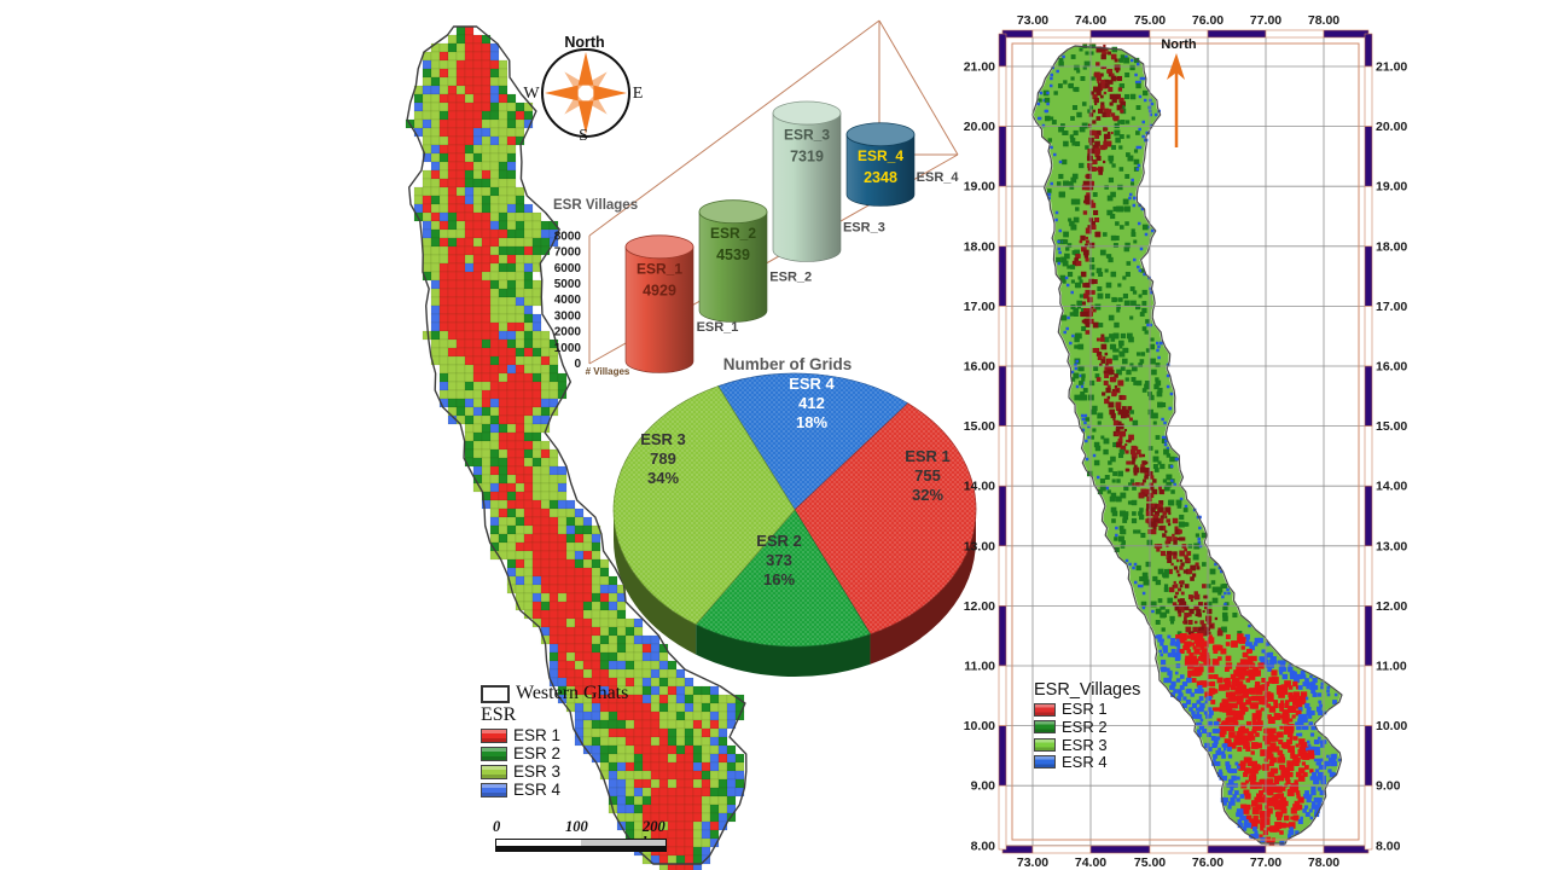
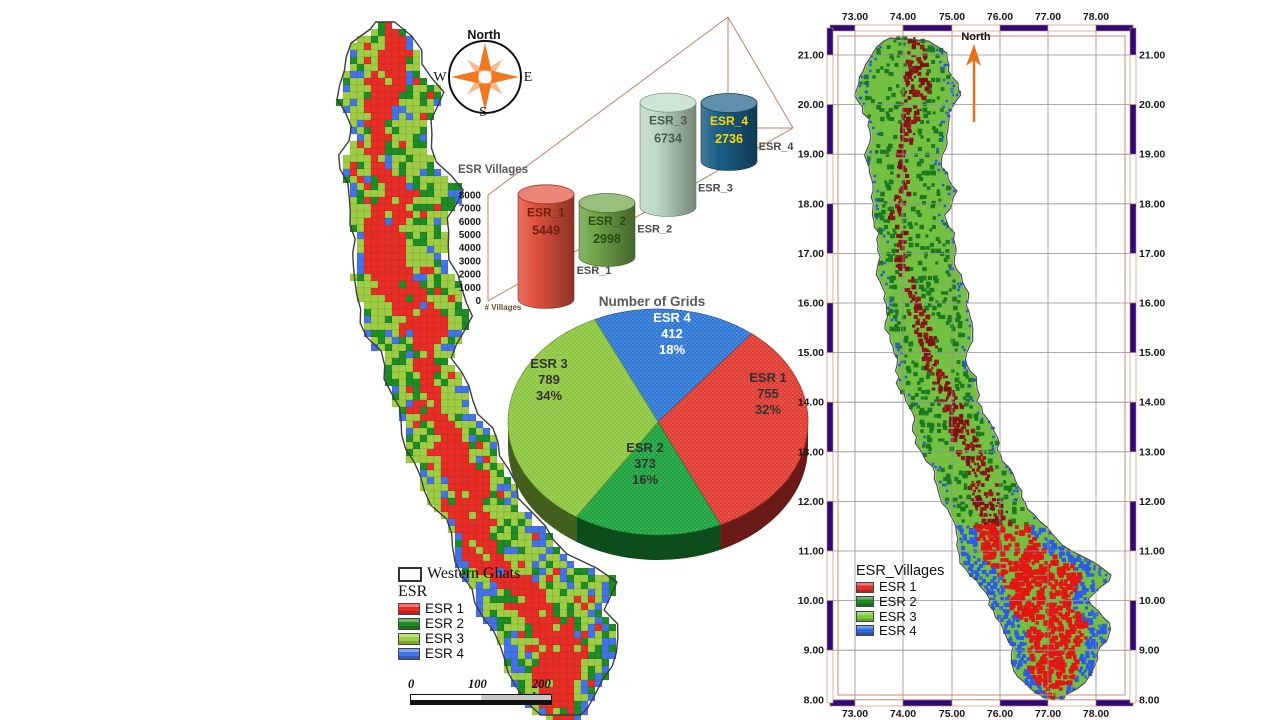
ESR Villages/ESR_1: 4929 -> 5449
ESR Villages/ESR_2: 4539 -> 2998
ESR Villages/ESR_3: 7319 -> 6734
ESR Villages/ESR_4: 2348 -> 2736
